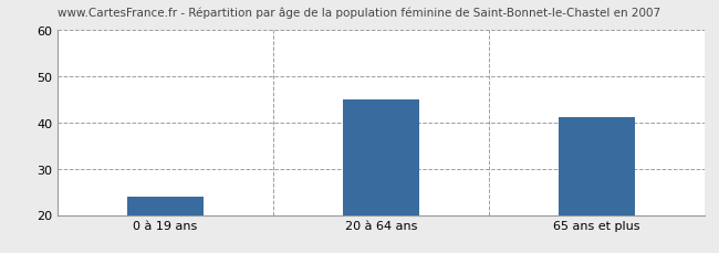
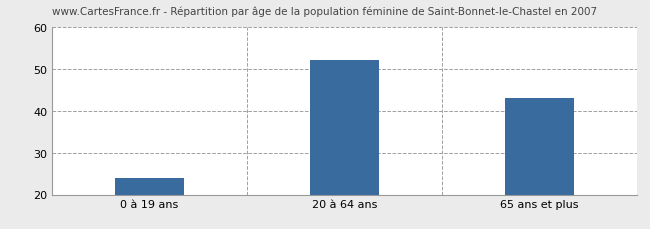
20 à 64 ans: 45 -> 52
65 ans et plus: 41 -> 43
